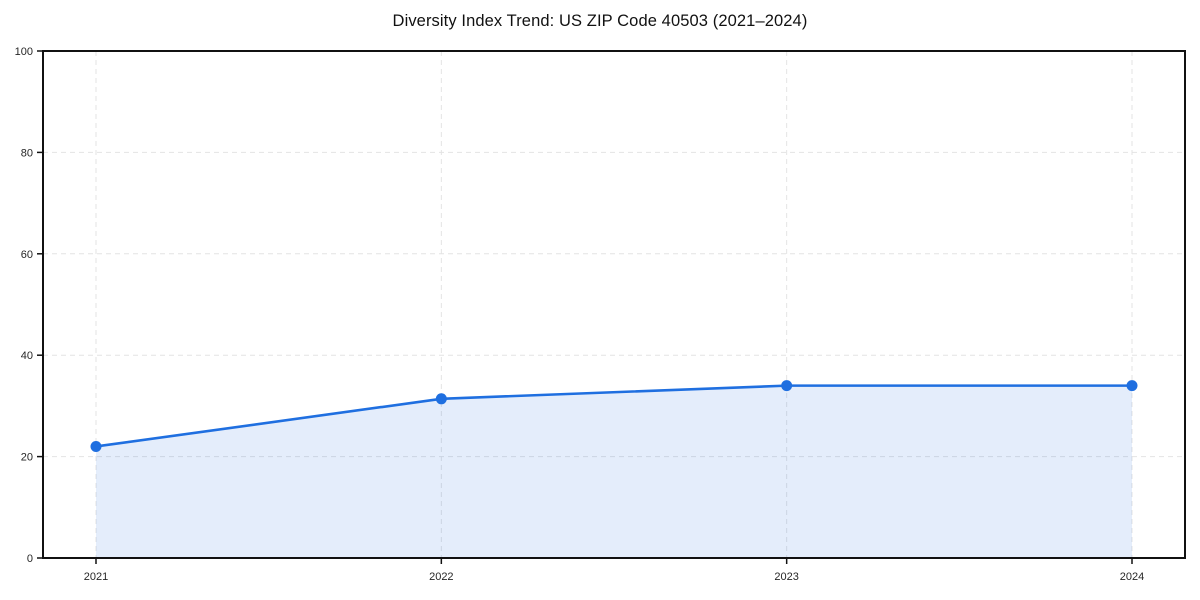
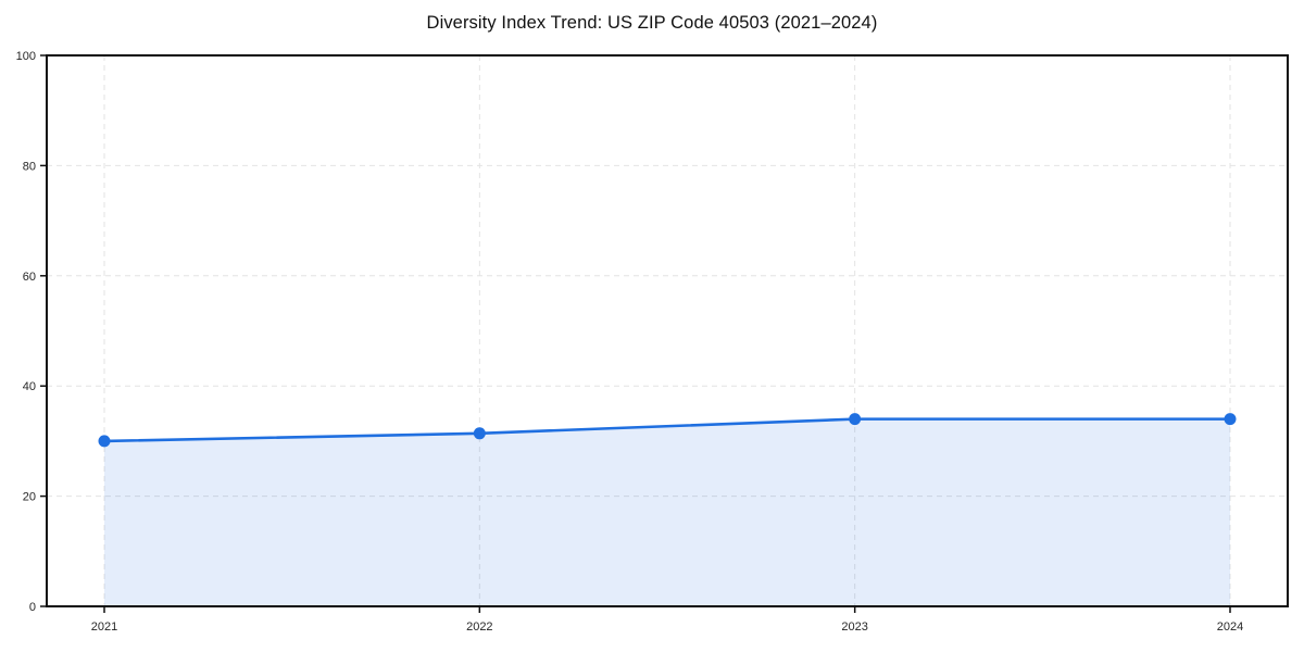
2021: 22 -> 30
